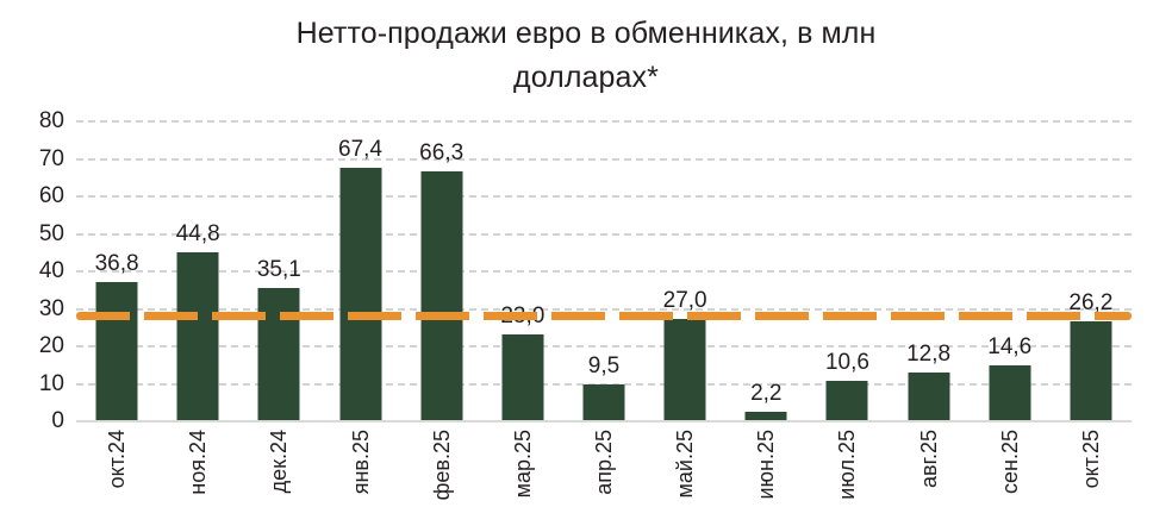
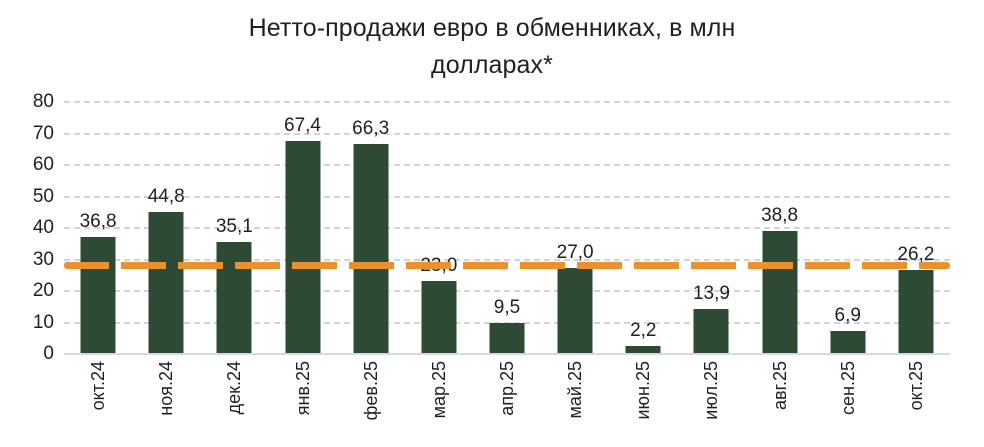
июл.25: 10,6 -> 13,9
авг.25: 12,8 -> 38,8
сен.25: 14,6 -> 6,9
